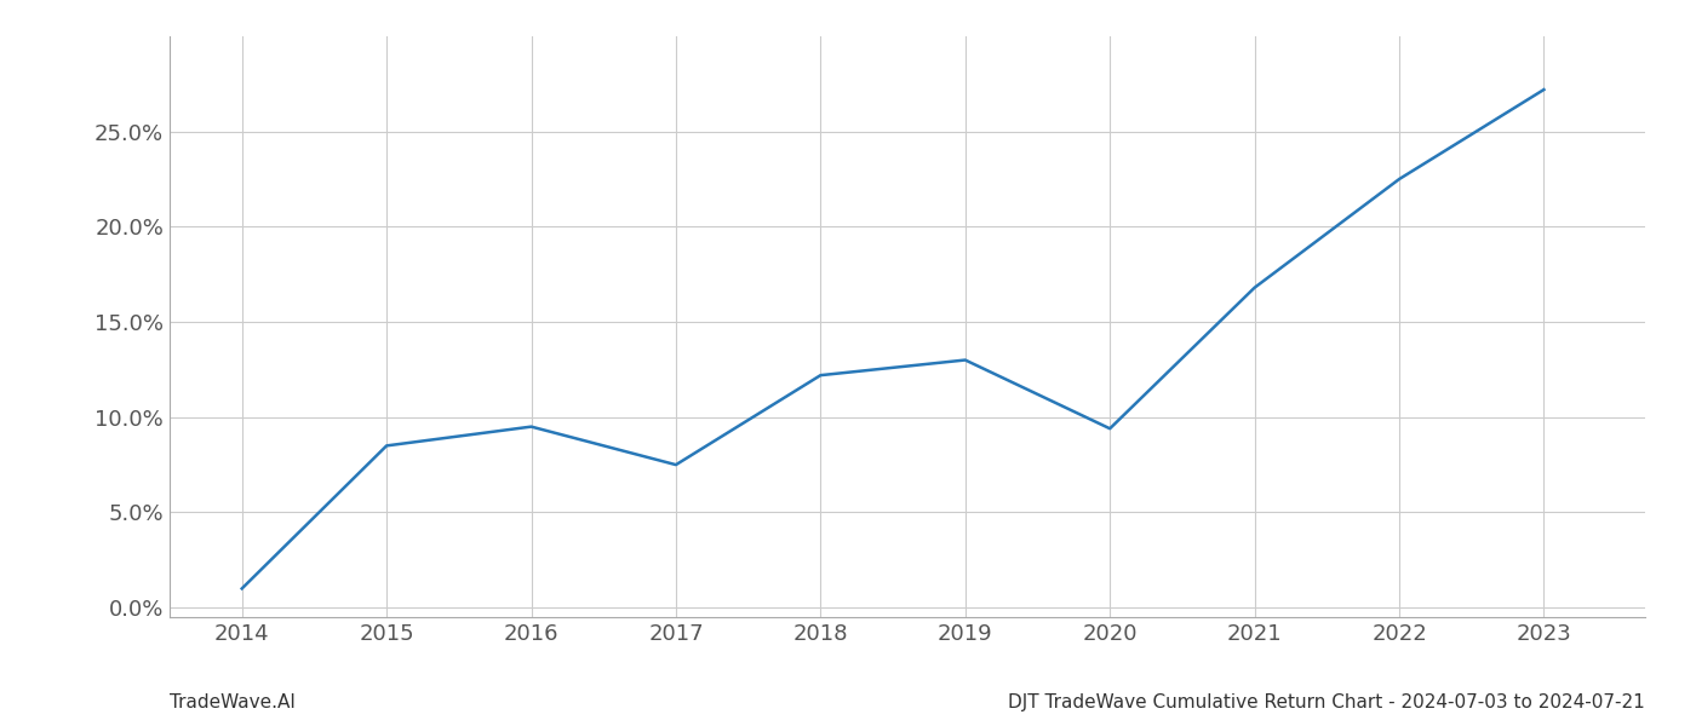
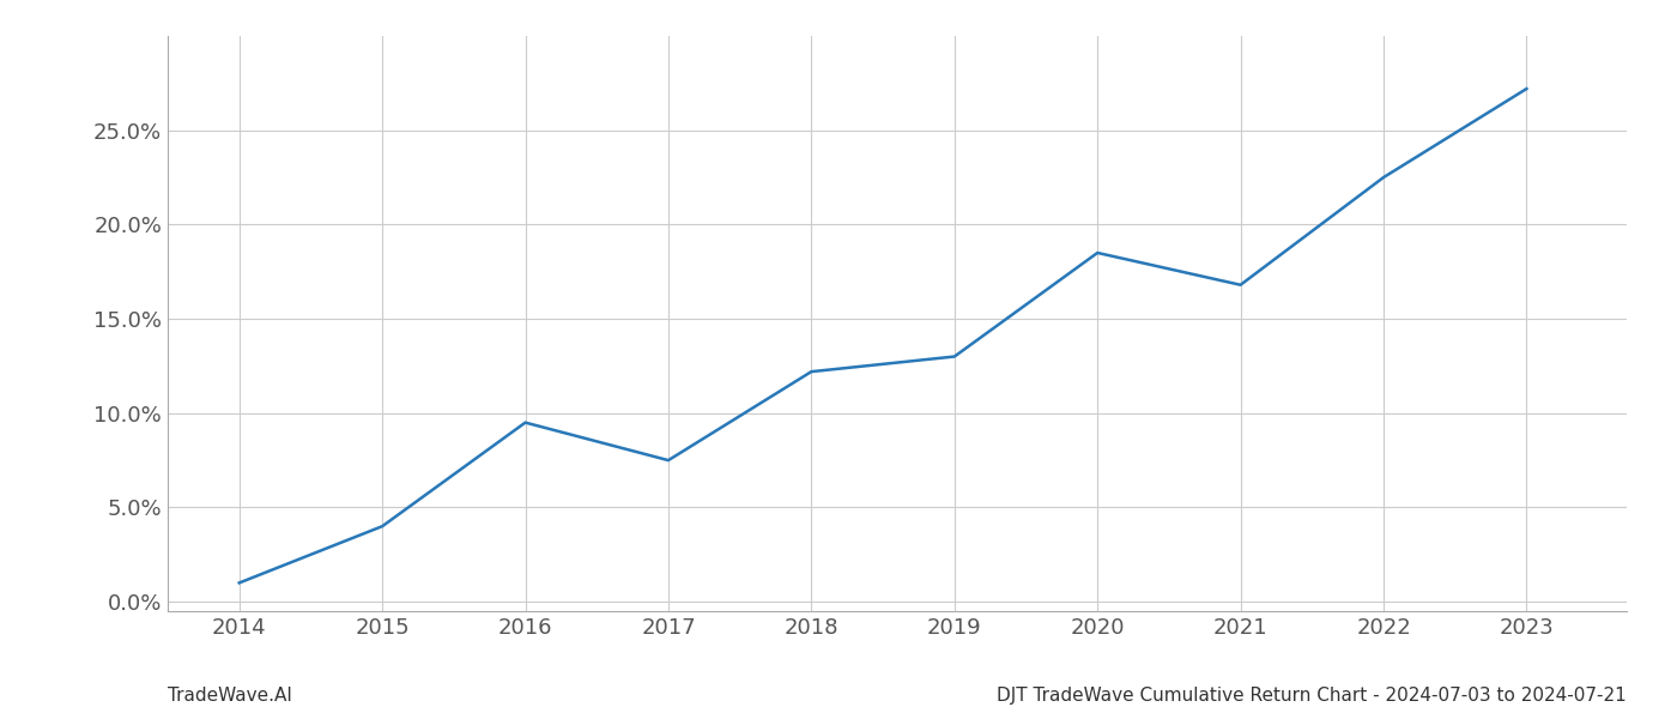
2015: 8.5% -> 4.0%
2020: 9.4% -> 18.5%
